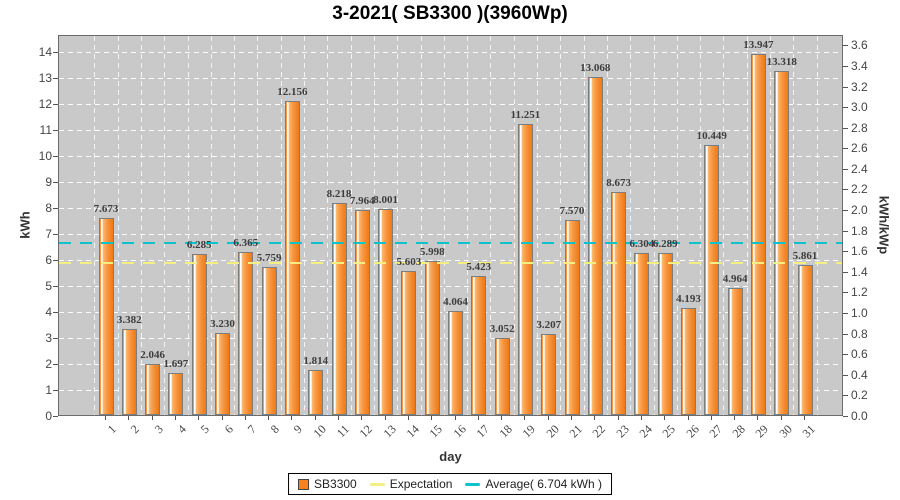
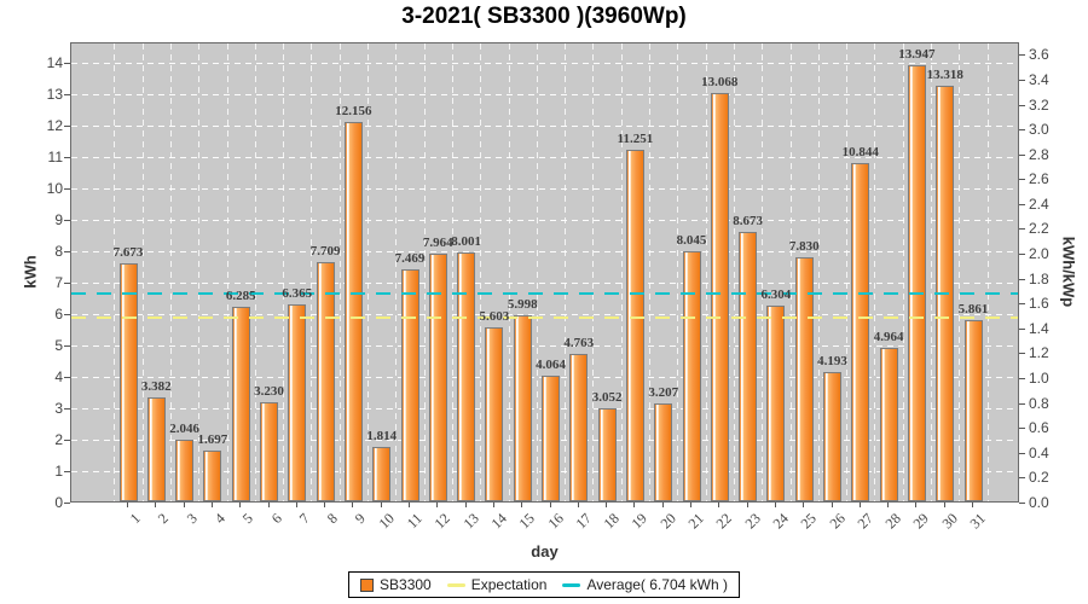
8: 5.759 -> 7.709
11: 8.218 -> 7.469
17: 5.423 -> 4.763
21: 7.570 -> 8.045
25: 6.289 -> 7.830
27: 10.449 -> 10.844
